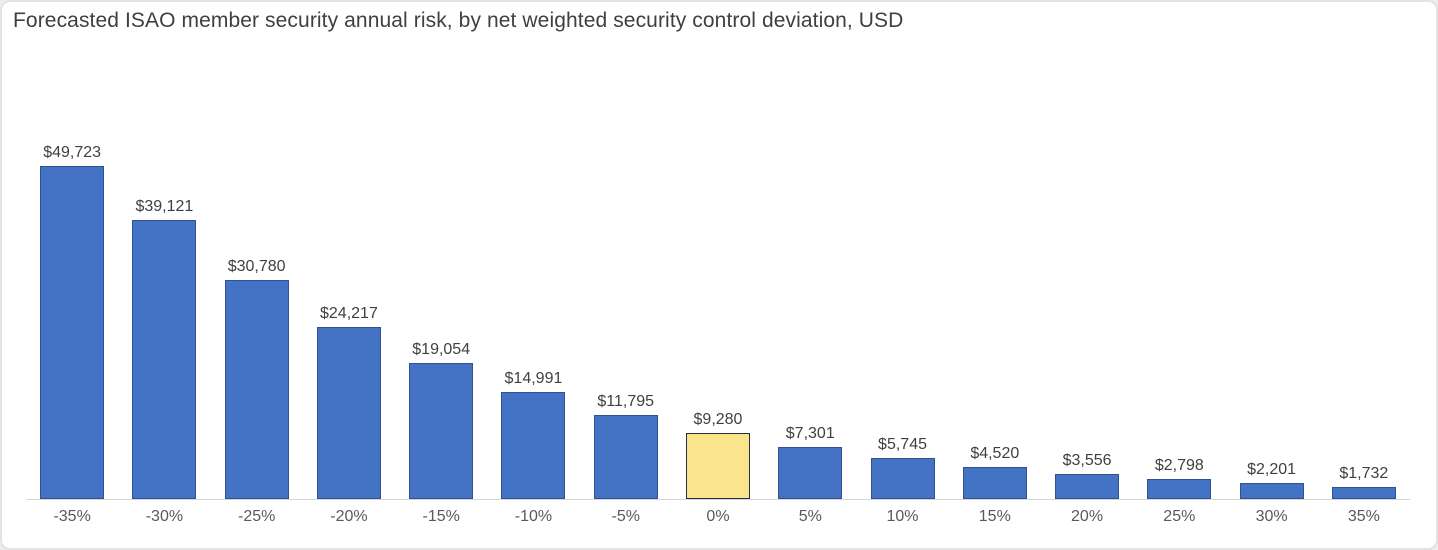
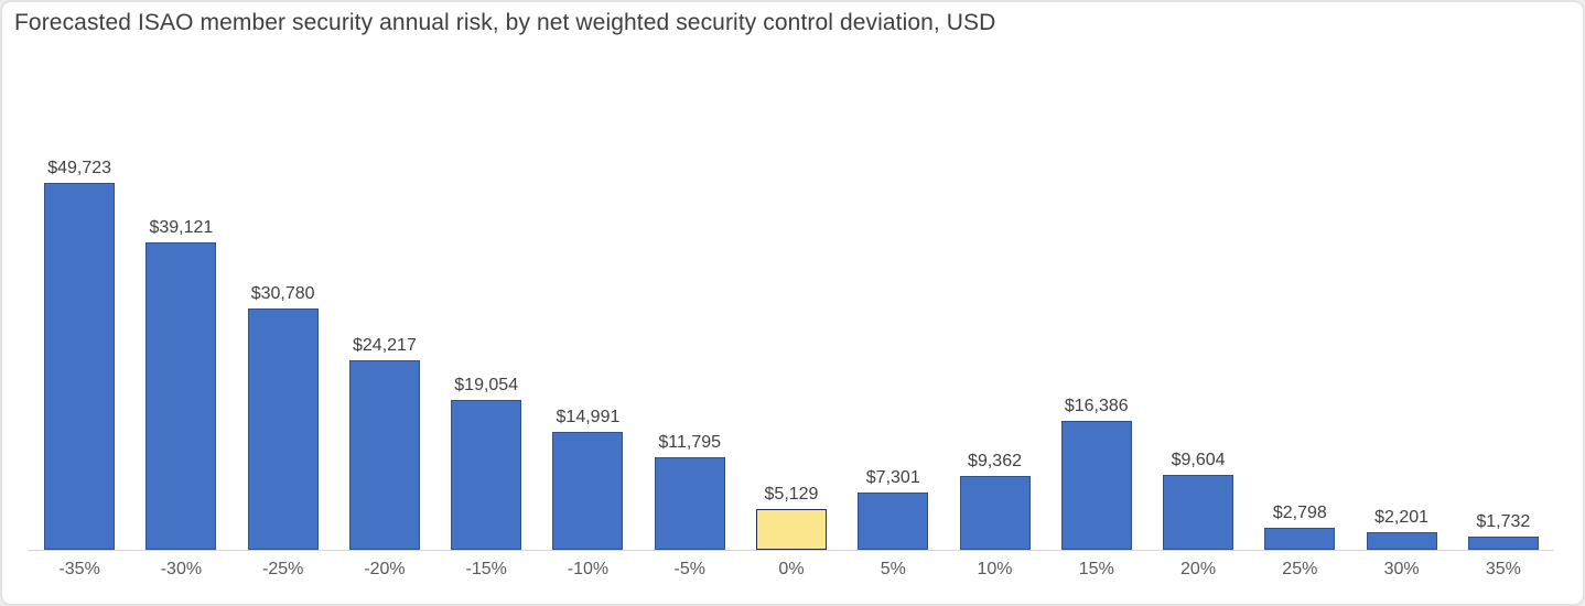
0%: $9,280 -> $5,129
10%: $5,745 -> $9,362
15%: $4,520 -> $16,386
20%: $3,556 -> $9,604
